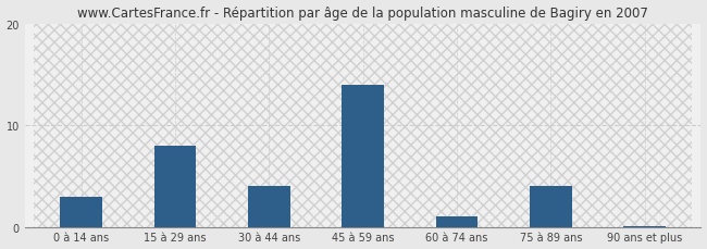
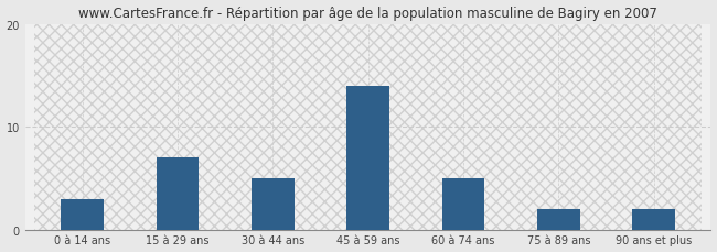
15 à 29 ans: 8.0 -> 7.0
30 à 44 ans: 4.0 -> 5.0
60 à 74 ans: 1.0 -> 5.0
75 à 89 ans: 4.0 -> 2.0
90 ans et plus: 0.1 -> 2.0
